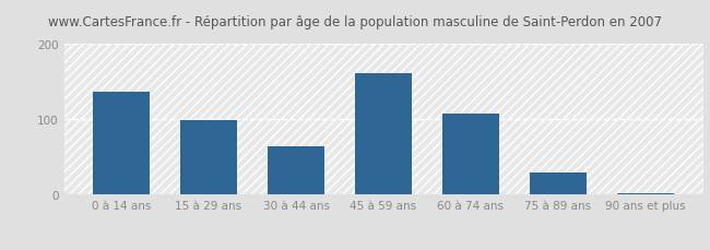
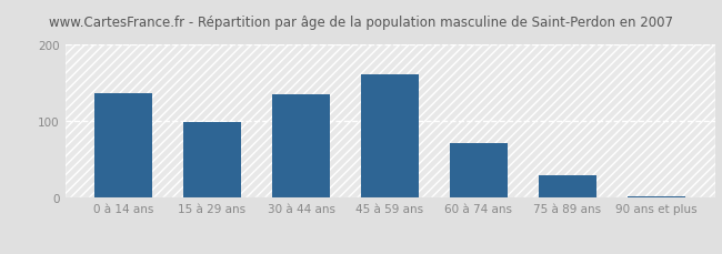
30 à 44 ans: 64 -> 136
60 à 74 ans: 108 -> 71
